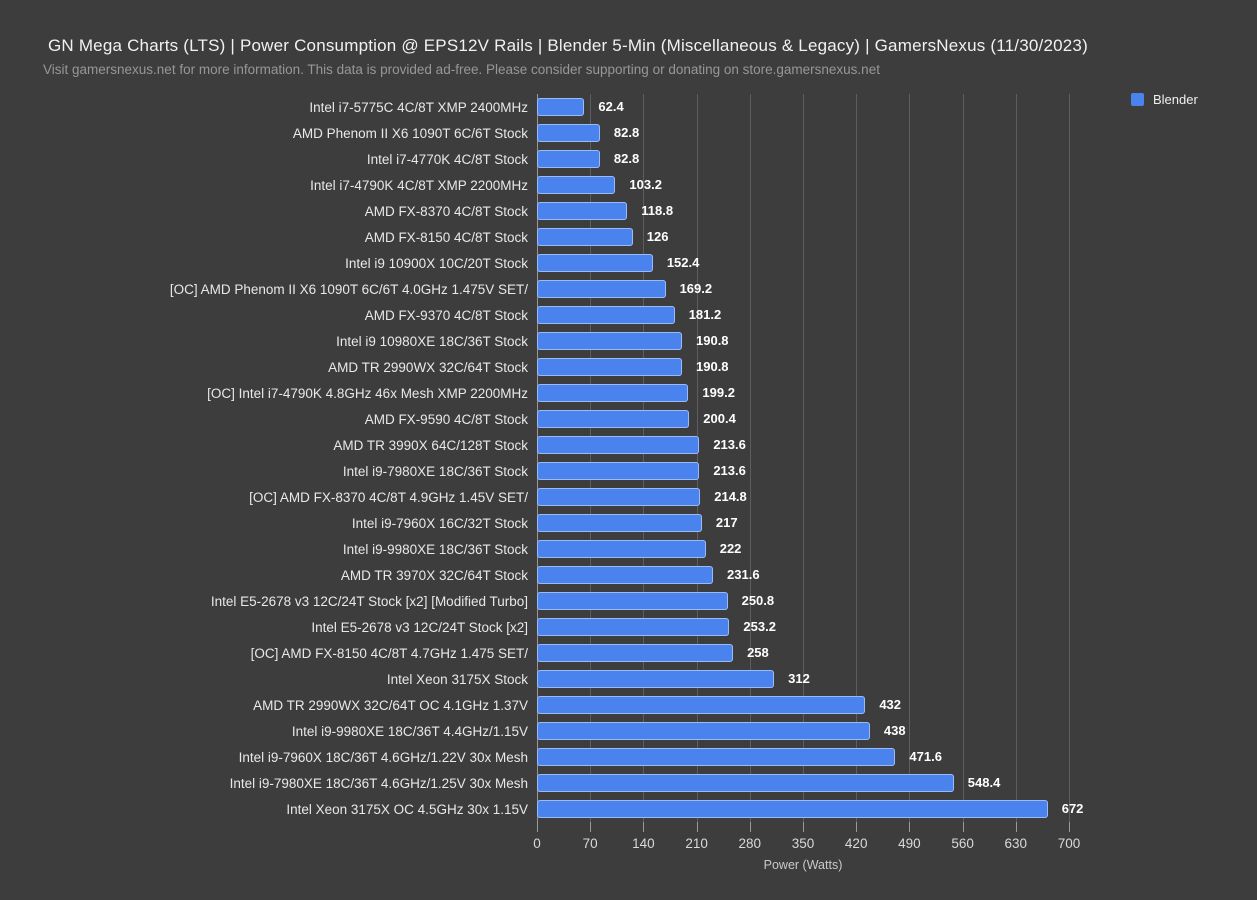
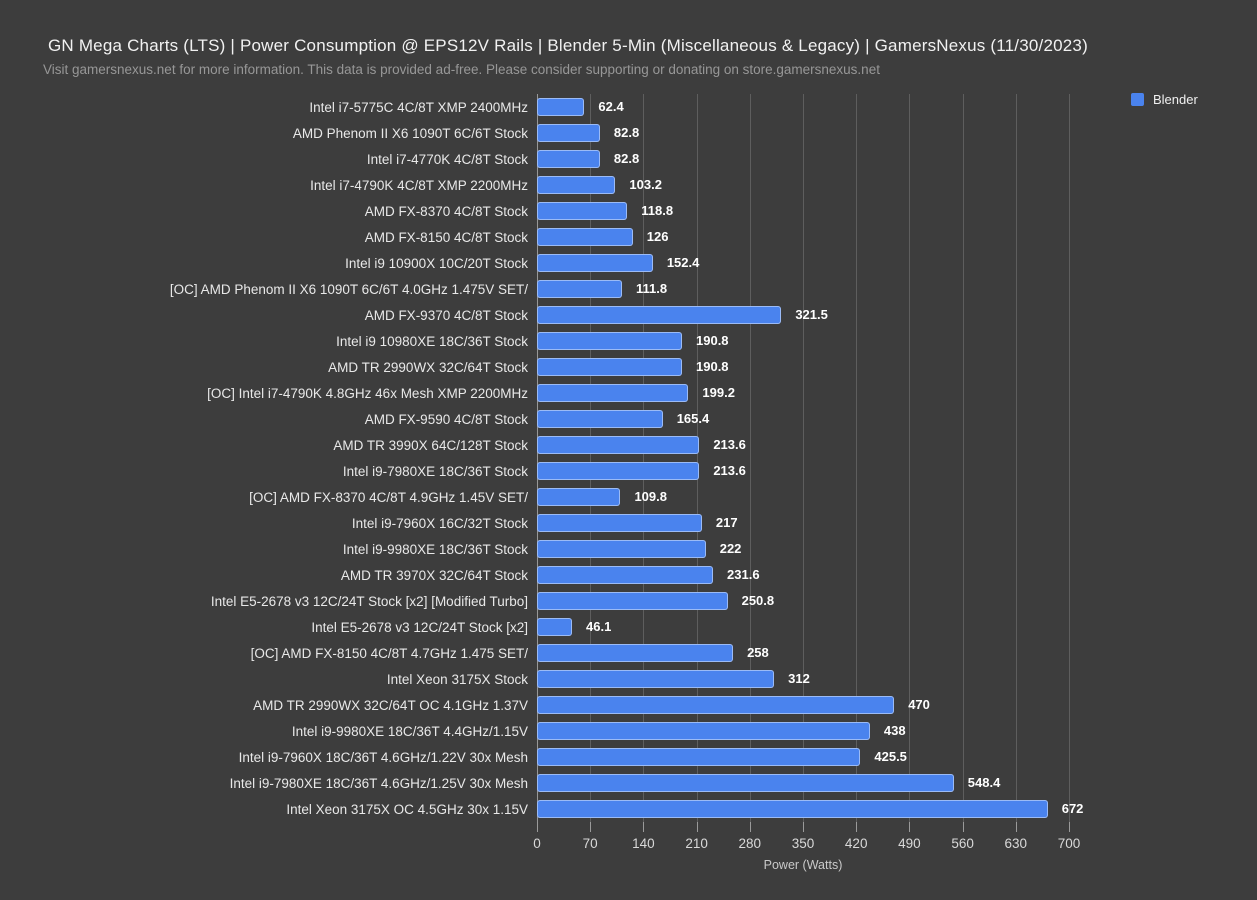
[OC] AMD Phenom II X6 1090T 6C/6T 4.0GHz 1.475V SET/: 169.2 -> 111.8
AMD FX-9370 4C/8T Stock: 181.2 -> 321.5
AMD FX-9590 4C/8T Stock: 200.4 -> 165.4
[OC] AMD FX-8370 4C/8T 4.9GHz 1.45V SET/: 214.8 -> 109.8
Intel E5-2678 v3 12C/24T Stock [x2]: 253.2 -> 46.1
AMD TR 2990WX 32C/64T OC 4.1GHz 1.37V: 432 -> 470
Intel i9-7960X 18C/36T 4.6GHz/1.22V 30x Mesh: 471.6 -> 425.5
